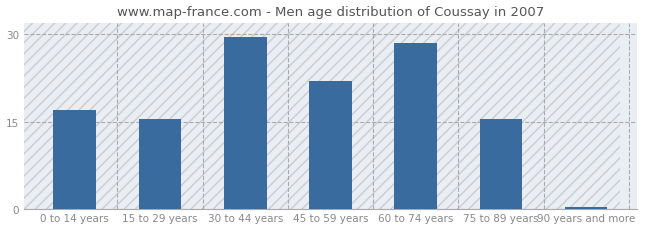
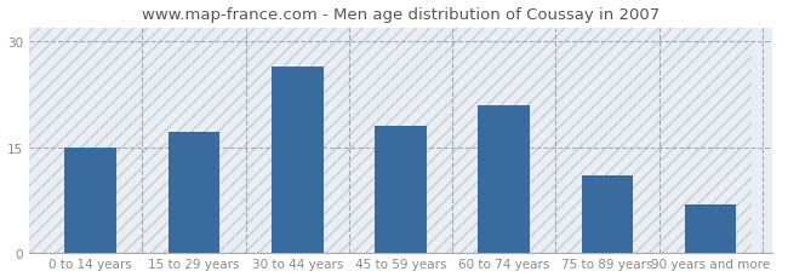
0 to 14 years: 17.0 -> 15.0
15 to 29 years: 15.5 -> 17.2
30 to 44 years: 29.5 -> 26.4
45 to 59 years: 22.0 -> 18.0
60 to 74 years: 28.5 -> 21.0
75 to 89 years: 15.5 -> 11.0
90 years and more: 0.3 -> 6.8
